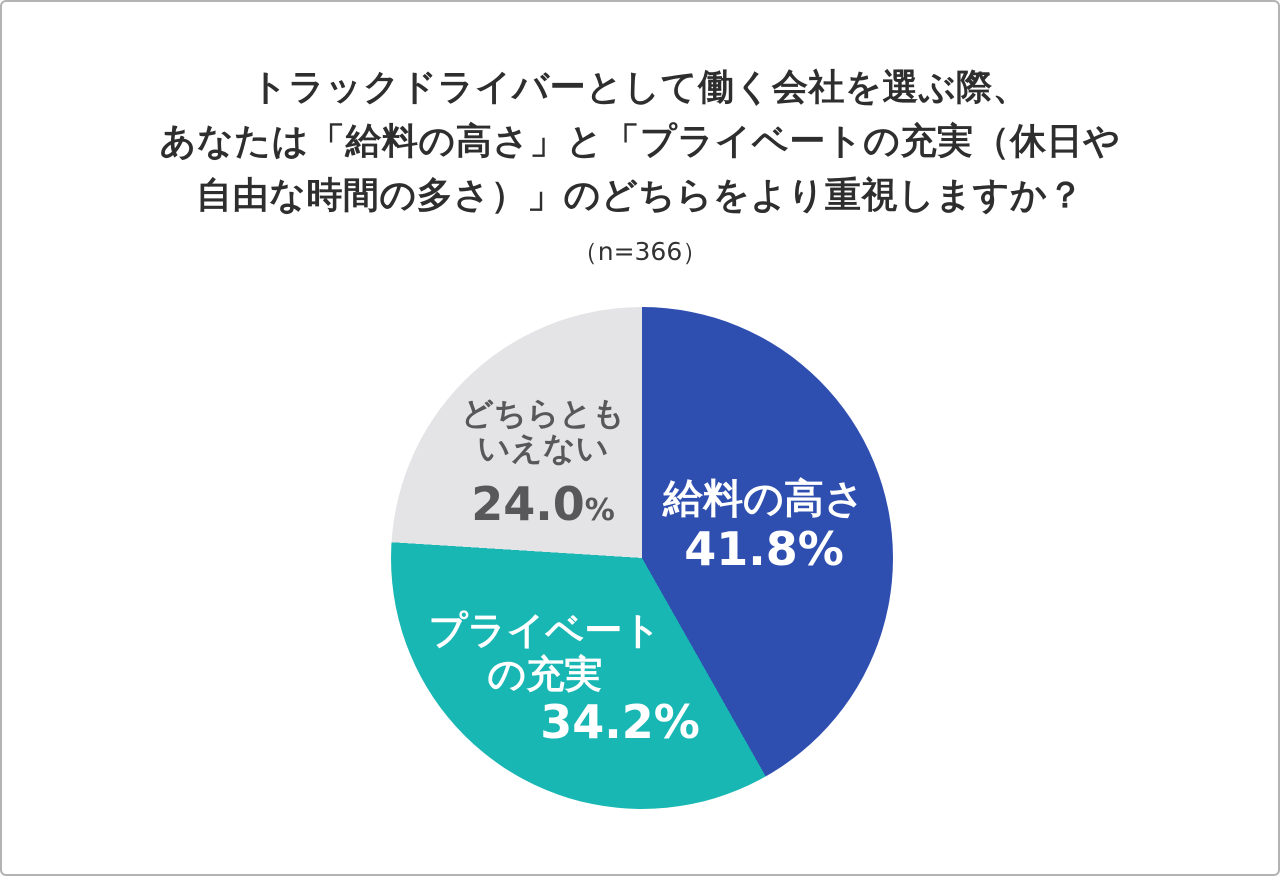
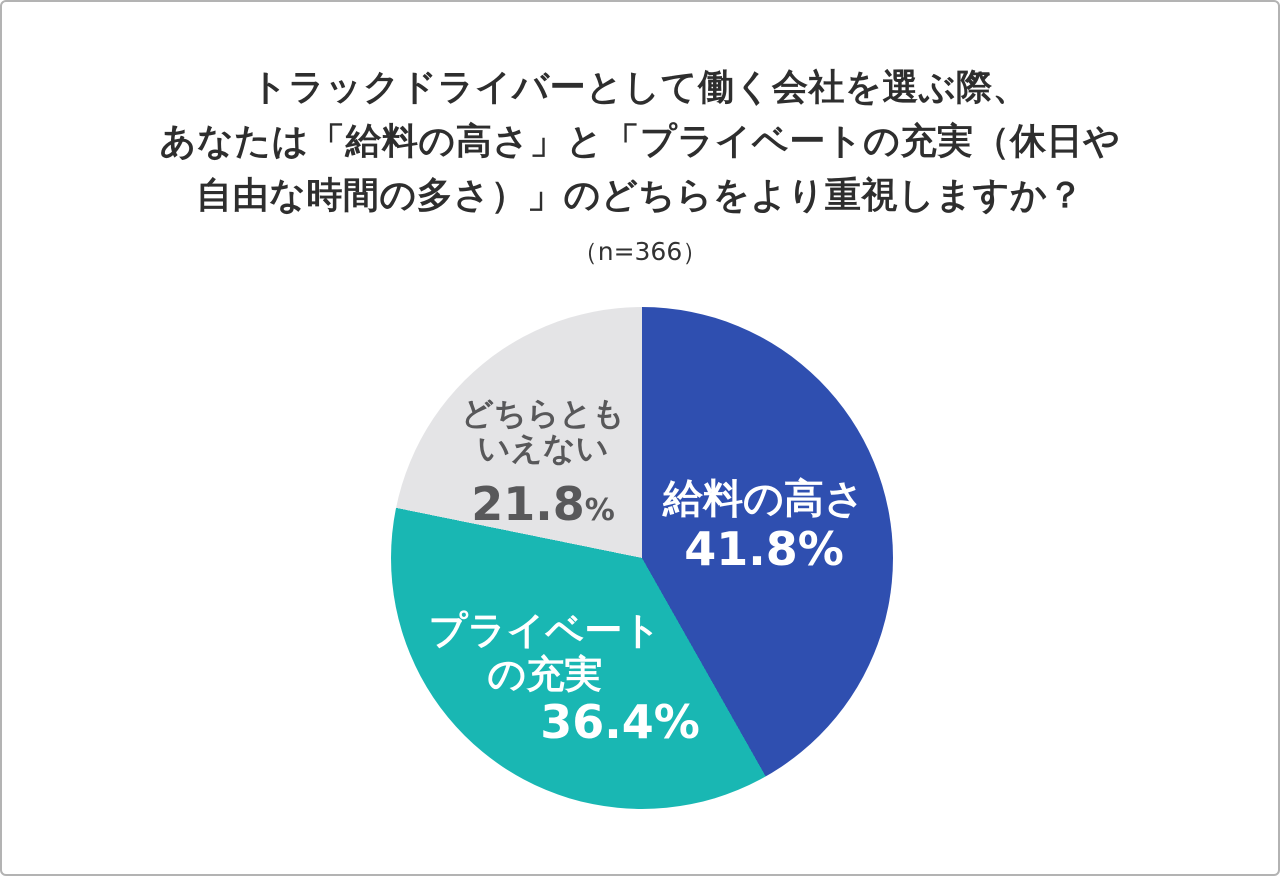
プライベートの充実: 34.2 -> 36.4
どちらともいえない: 24.0 -> 21.8
